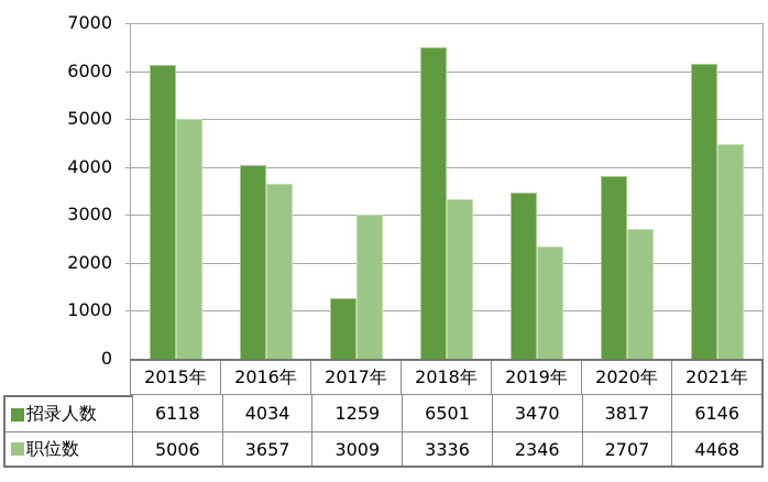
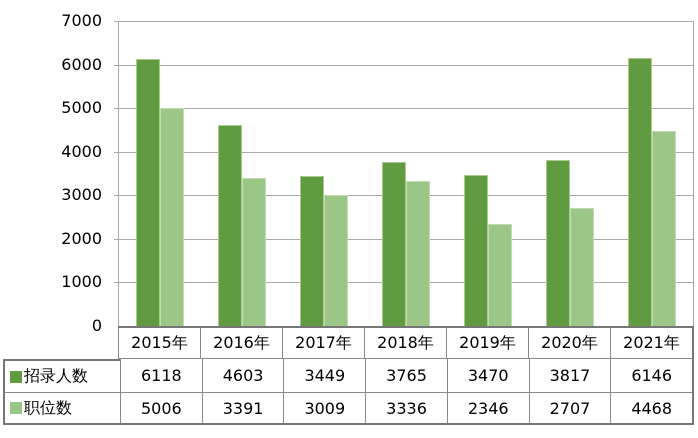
招录人数/2016年: 4034 -> 4603
职位数/2016年: 3657 -> 3391
招录人数/2017年: 1259 -> 3449
招录人数/2018年: 6501 -> 3765
